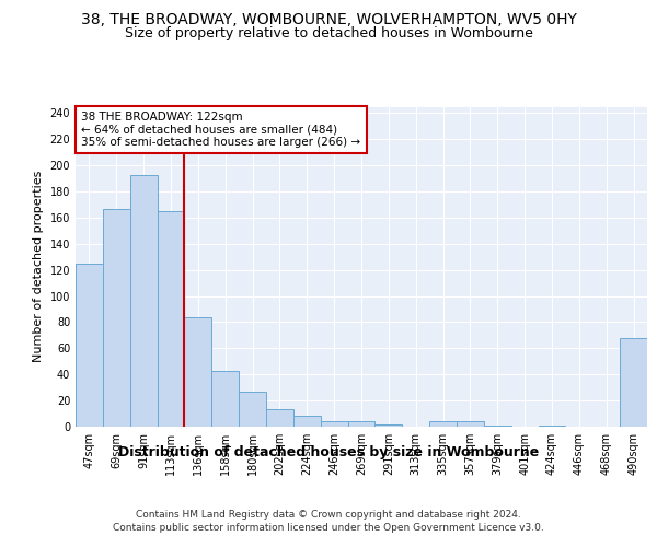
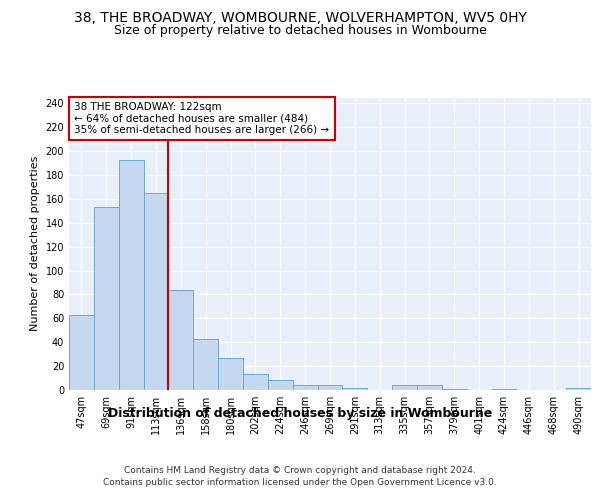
47sqm: 125 -> 63
69sqm: 167 -> 153
490sqm: 68 -> 2
